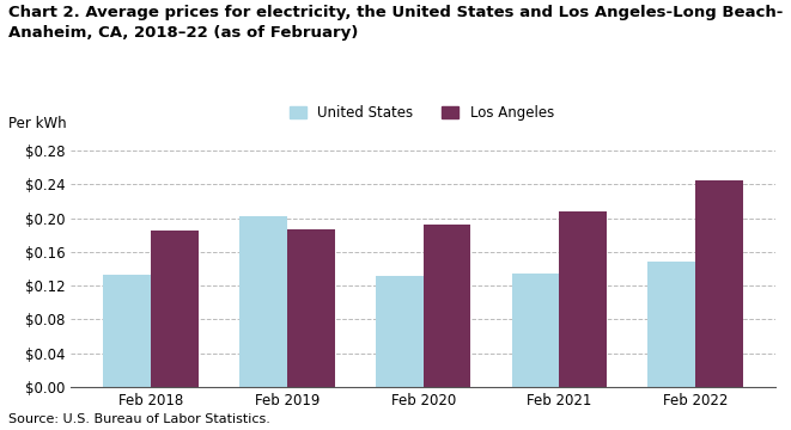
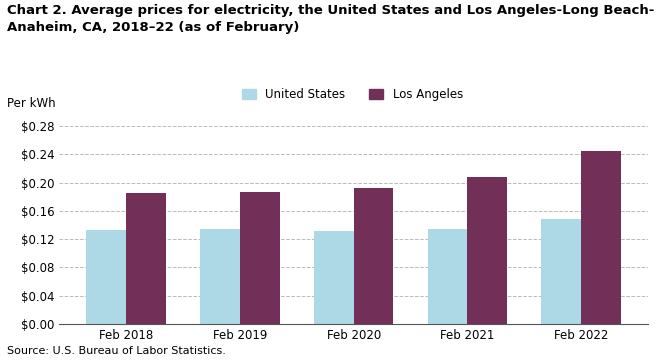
United States/Feb 2019: $0.202 -> $0.134
